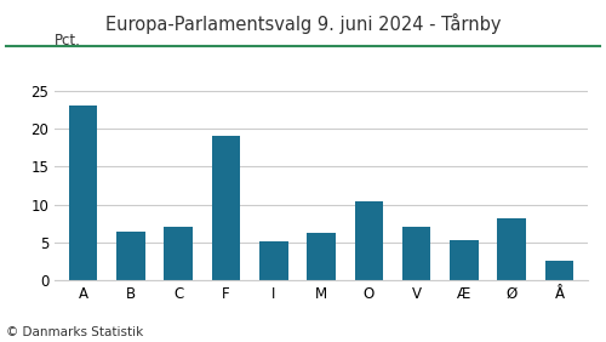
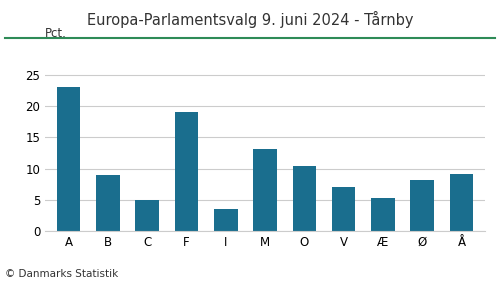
B: 6.5 -> 9.0
C: 7.1 -> 5.0
I: 5.1 -> 3.6
M: 6.3 -> 13.2
Å: 2.6 -> 9.2
